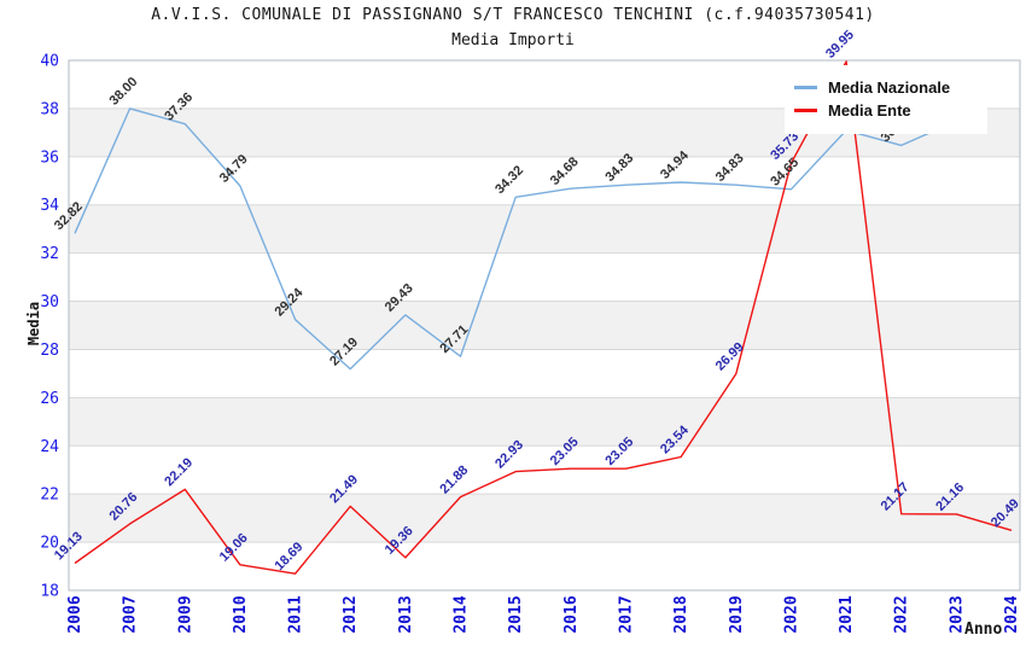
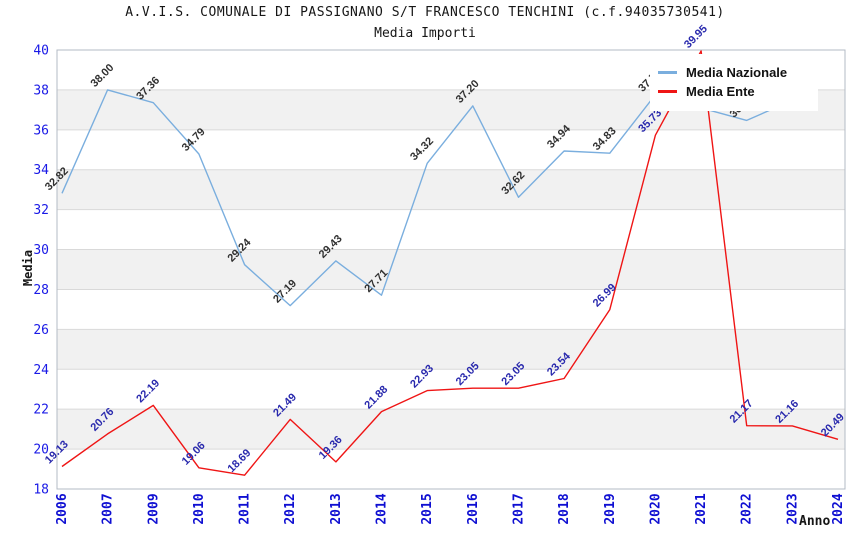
Media Nazionale/2016: 34.68 -> 37.20
Media Nazionale/2017: 34.83 -> 32.62
Media Nazionale/2020: 34.65 -> 37.76
